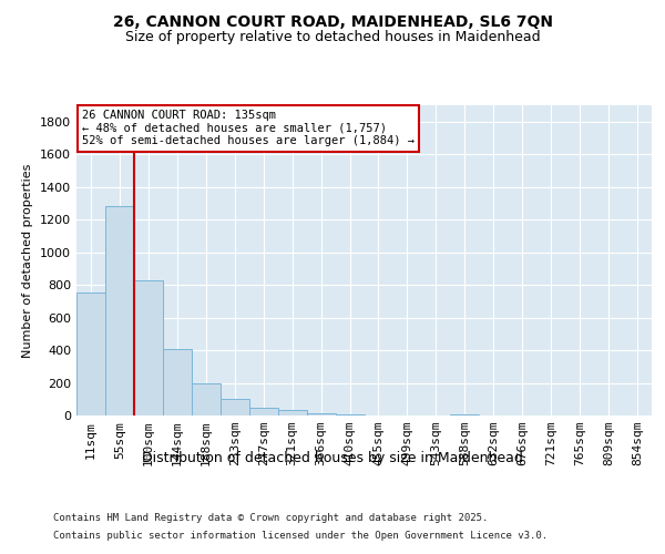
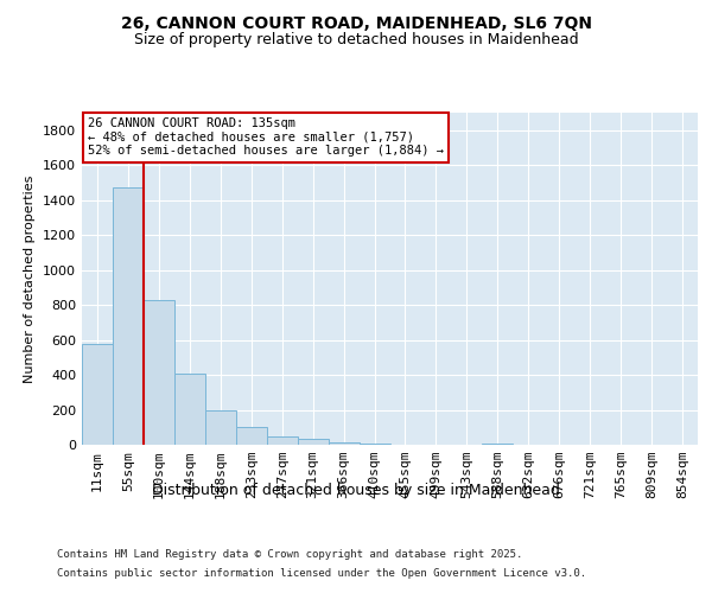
11sqm: 750 -> 580
55sqm: 1280 -> 1480
